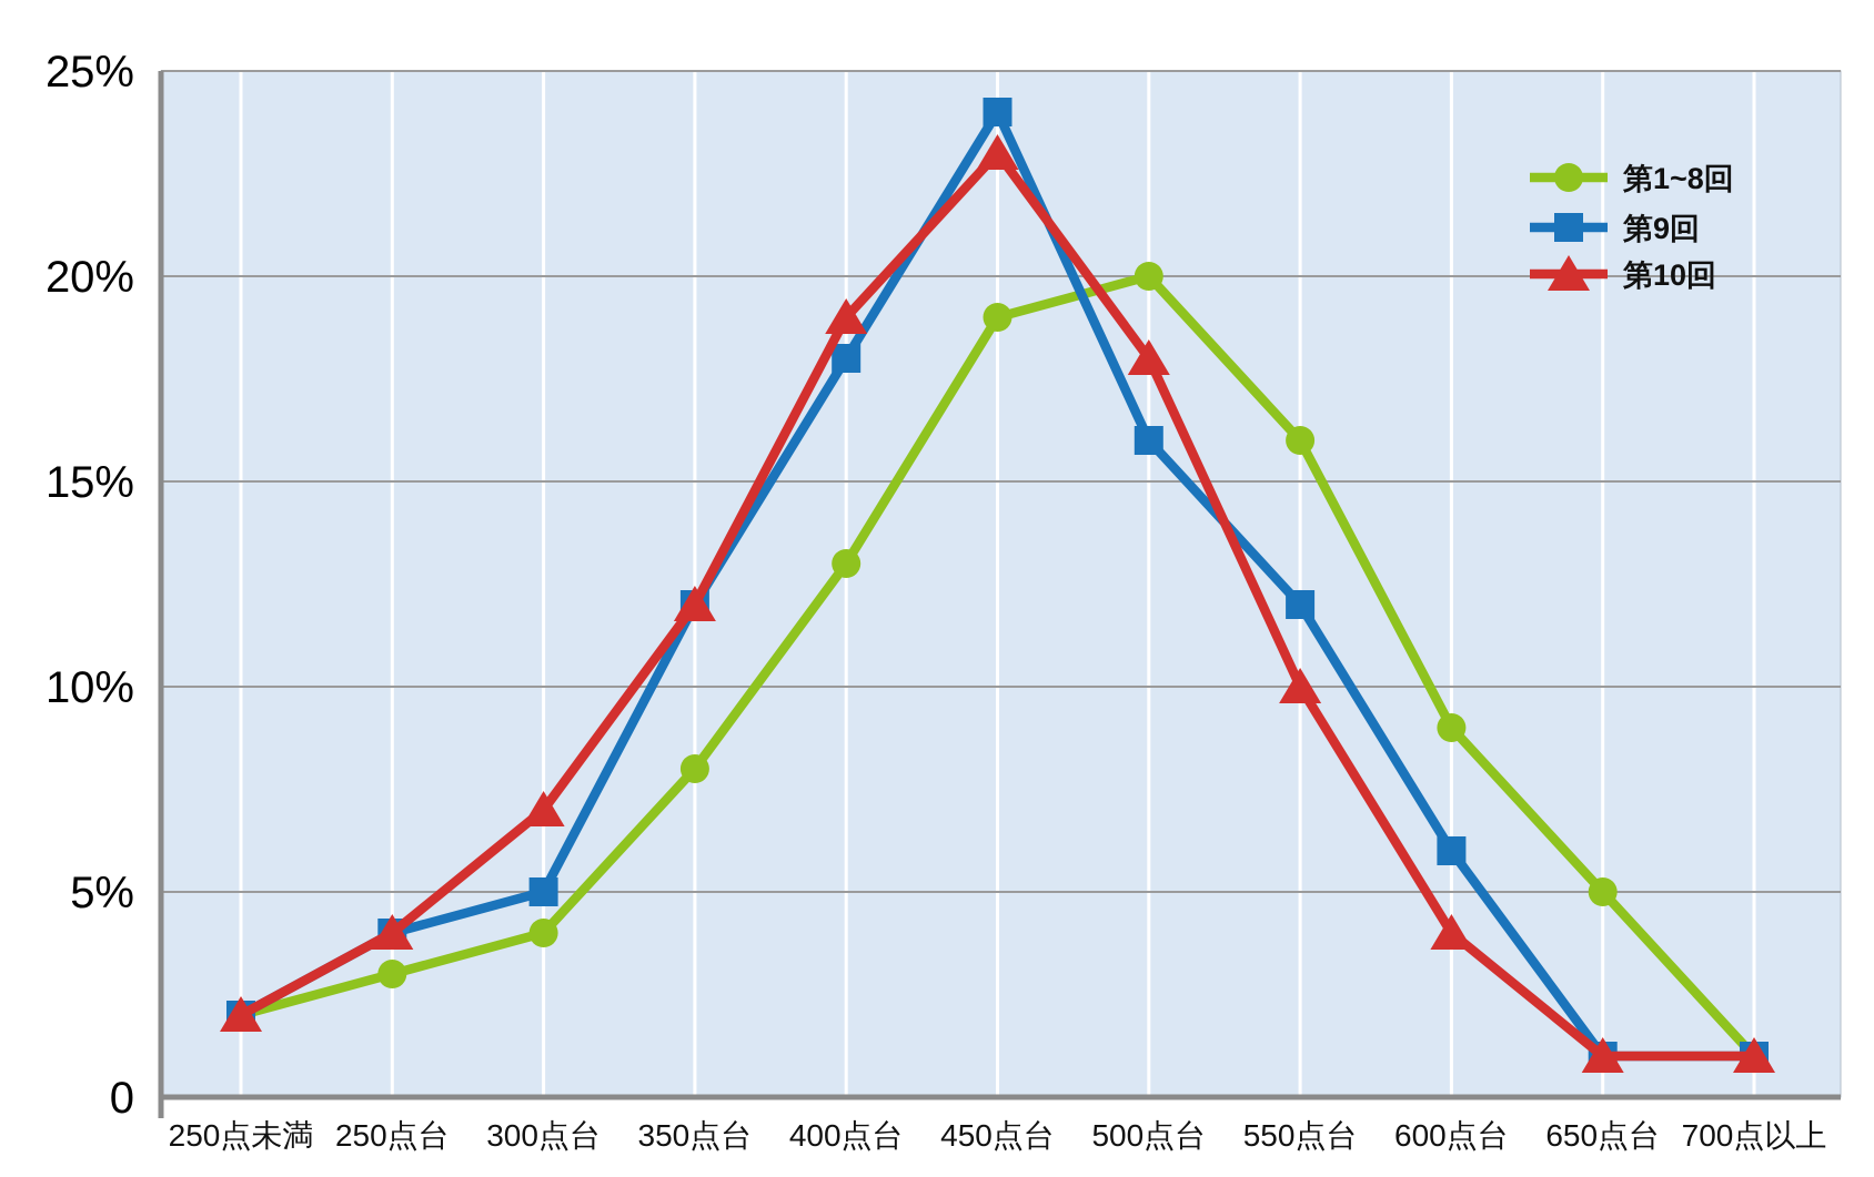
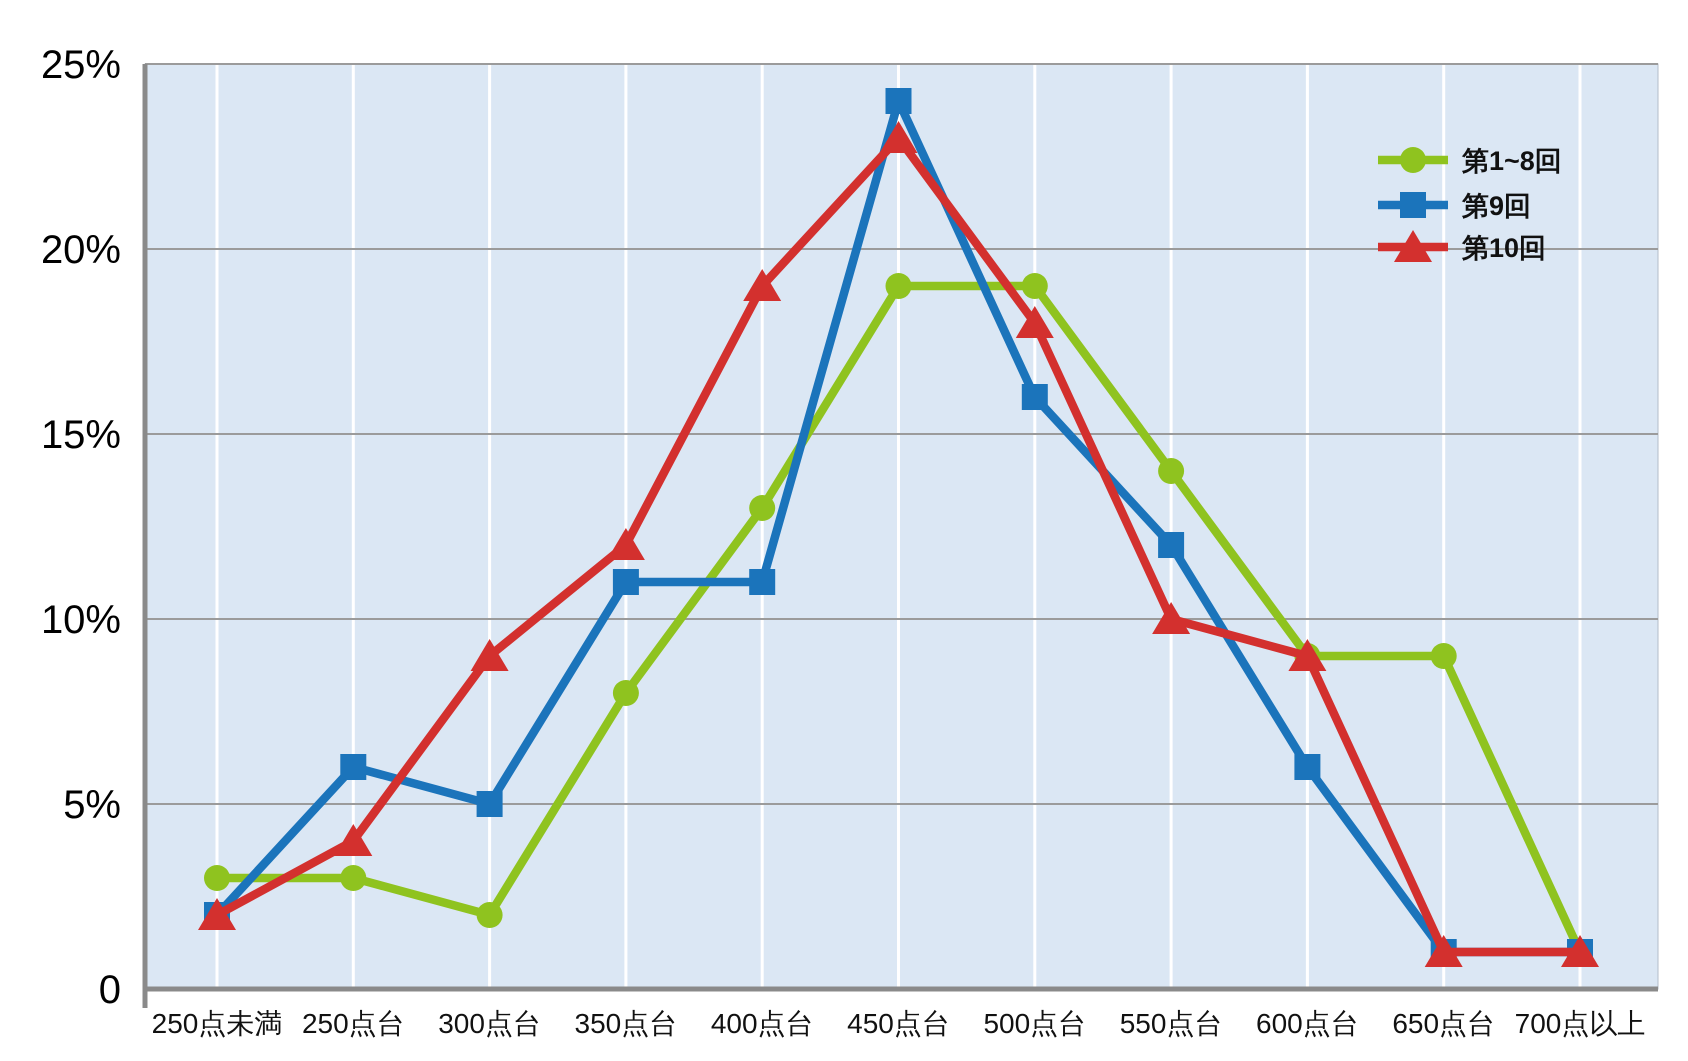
第1~8回/250点未満: 2% -> 3%
第9回/250点台: 4% -> 6%
第1~8回/300点台: 4% -> 2%
第10回/300点台: 7% -> 9%
第9回/350点台: 12% -> 11%
第9回/400点台: 18% -> 11%
第1~8回/500点台: 20% -> 19%
第1~8回/550点台: 16% -> 14%
第10回/600点台: 4% -> 9%
第1~8回/650点台: 5% -> 9%
